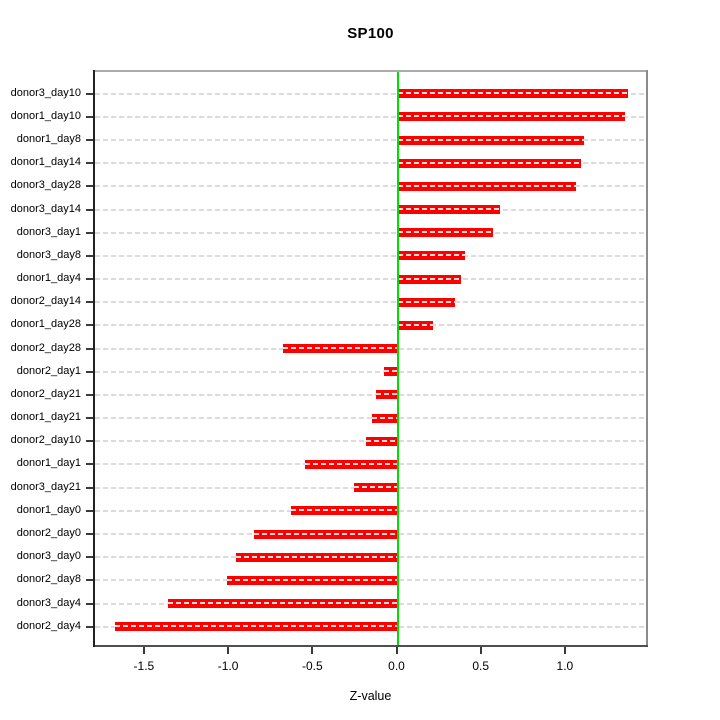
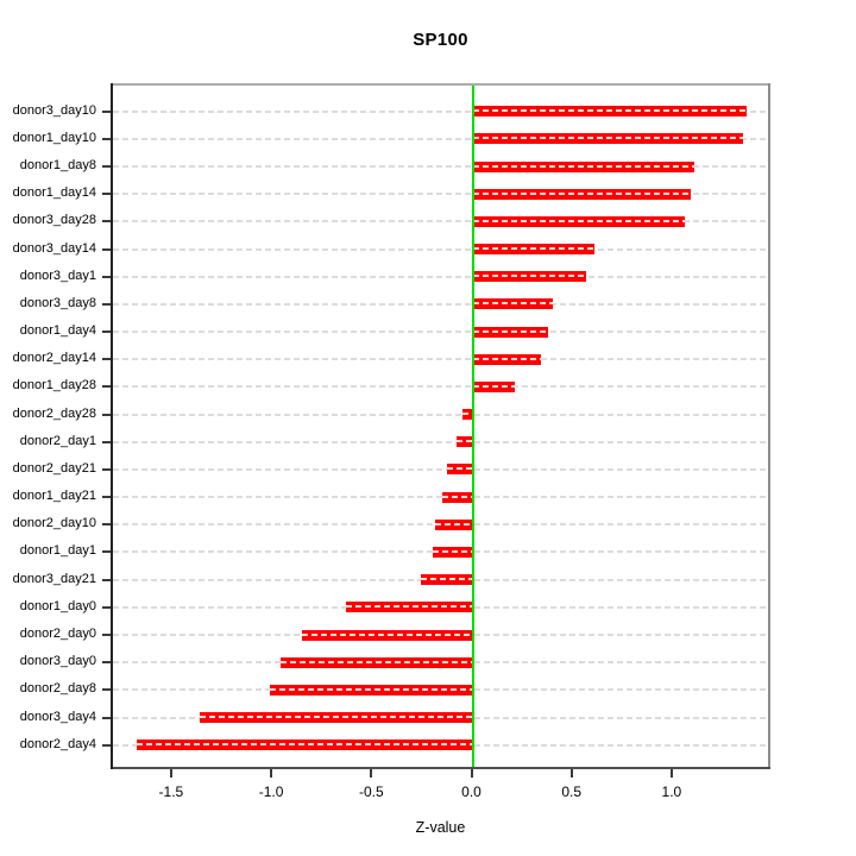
donor2_day28: -0.68 -> -0.05
donor1_day1: -0.55 -> -0.20
